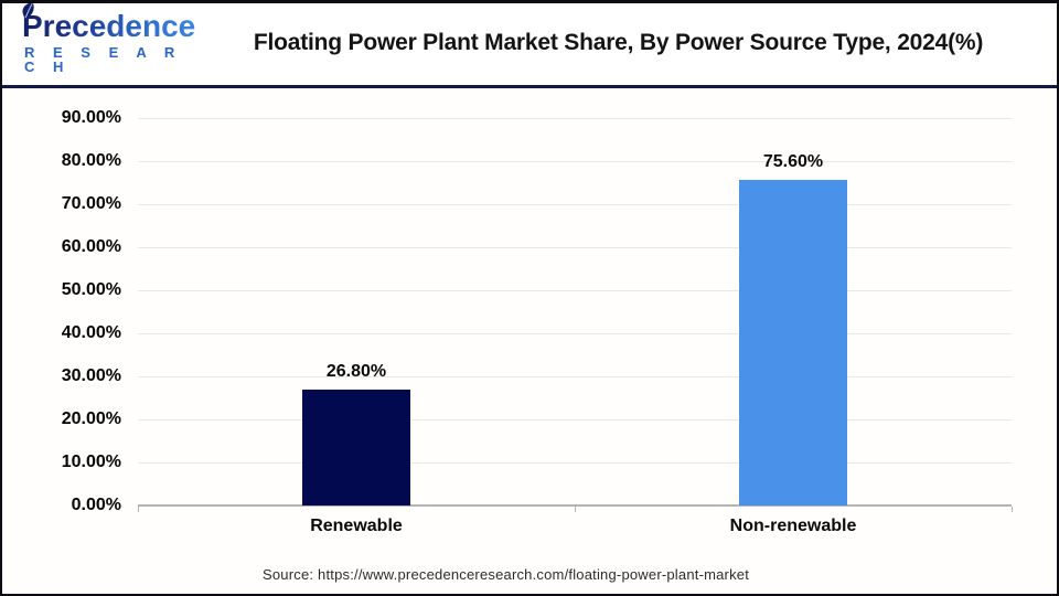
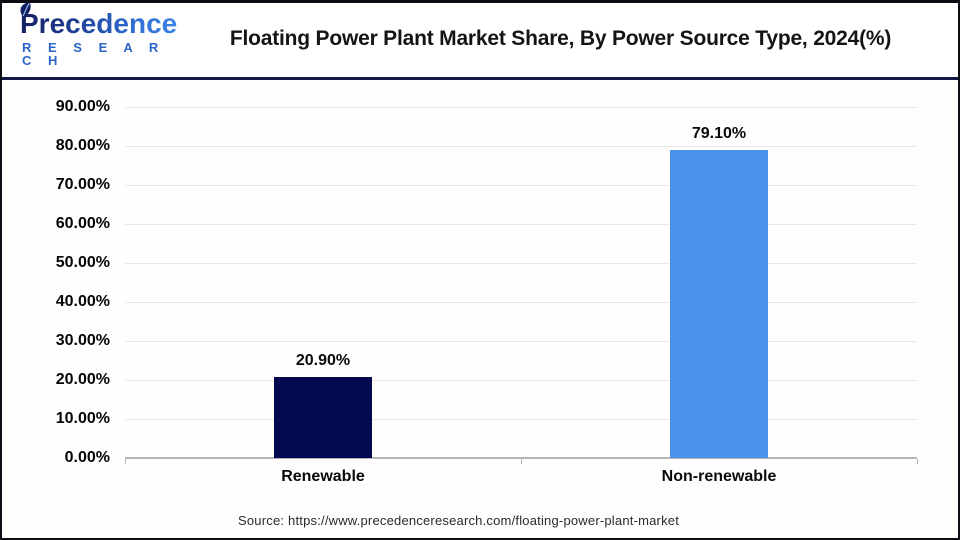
Renewable: 26.80% -> 20.90%
Non-renewable: 75.60% -> 79.10%
